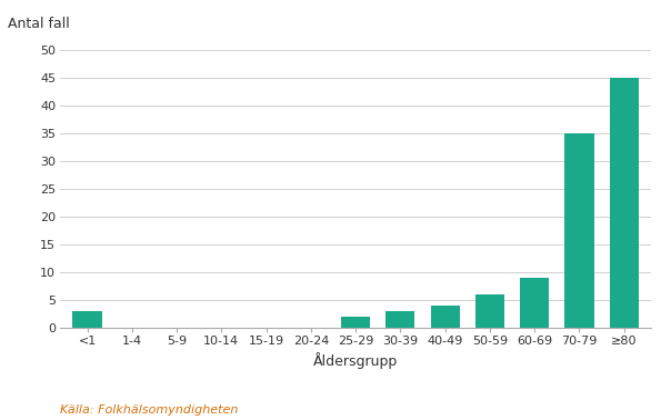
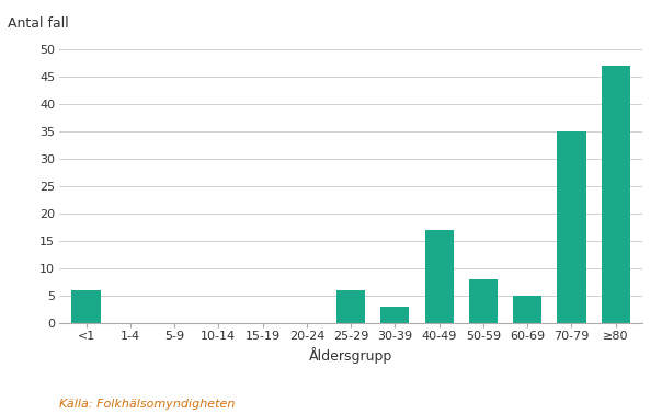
<1: 3 -> 6
25-29: 2 -> 6
40-49: 4 -> 17
50-59: 6 -> 8
60-69: 9 -> 5
≥80: 45 -> 47
